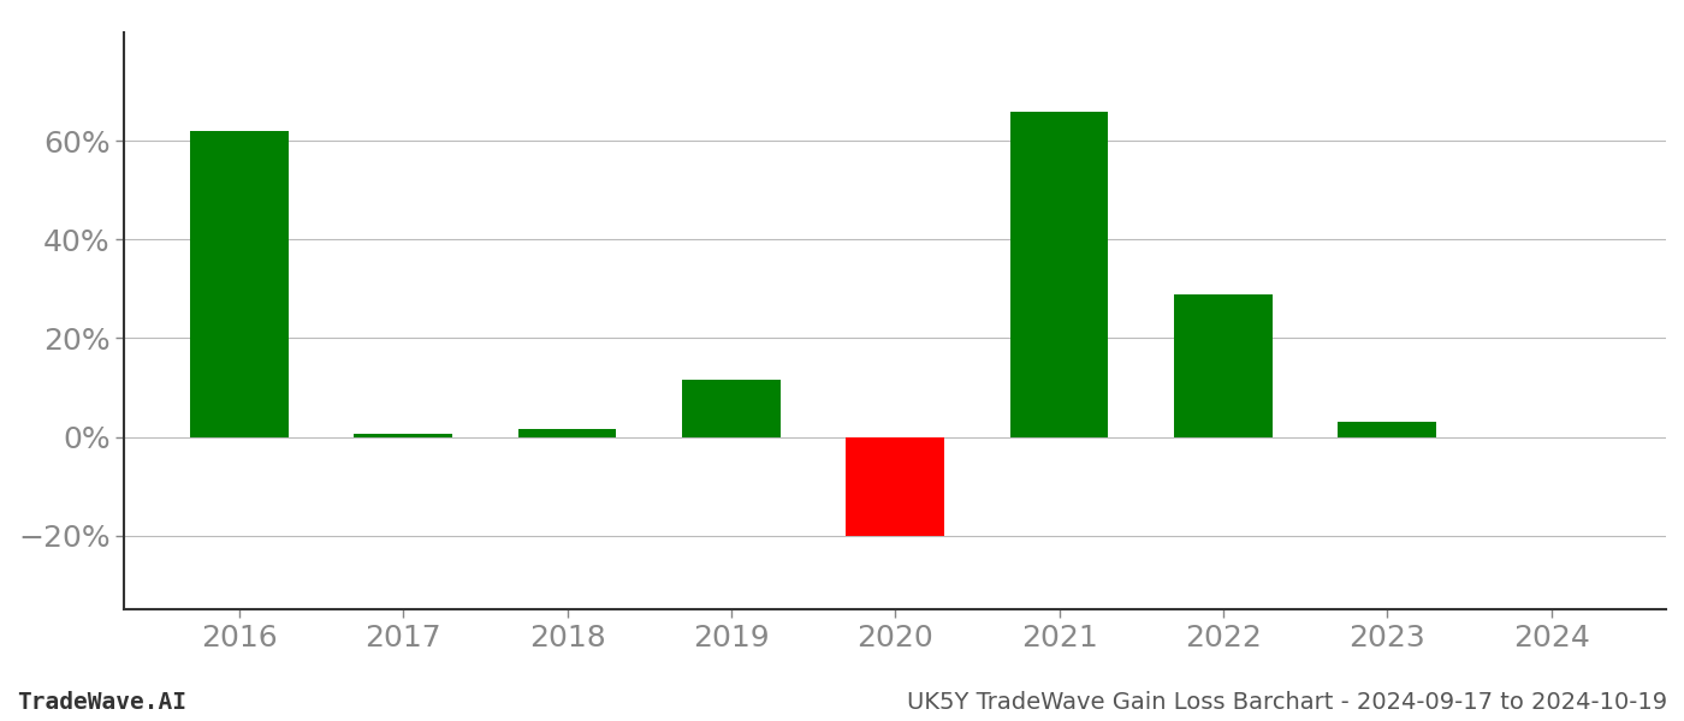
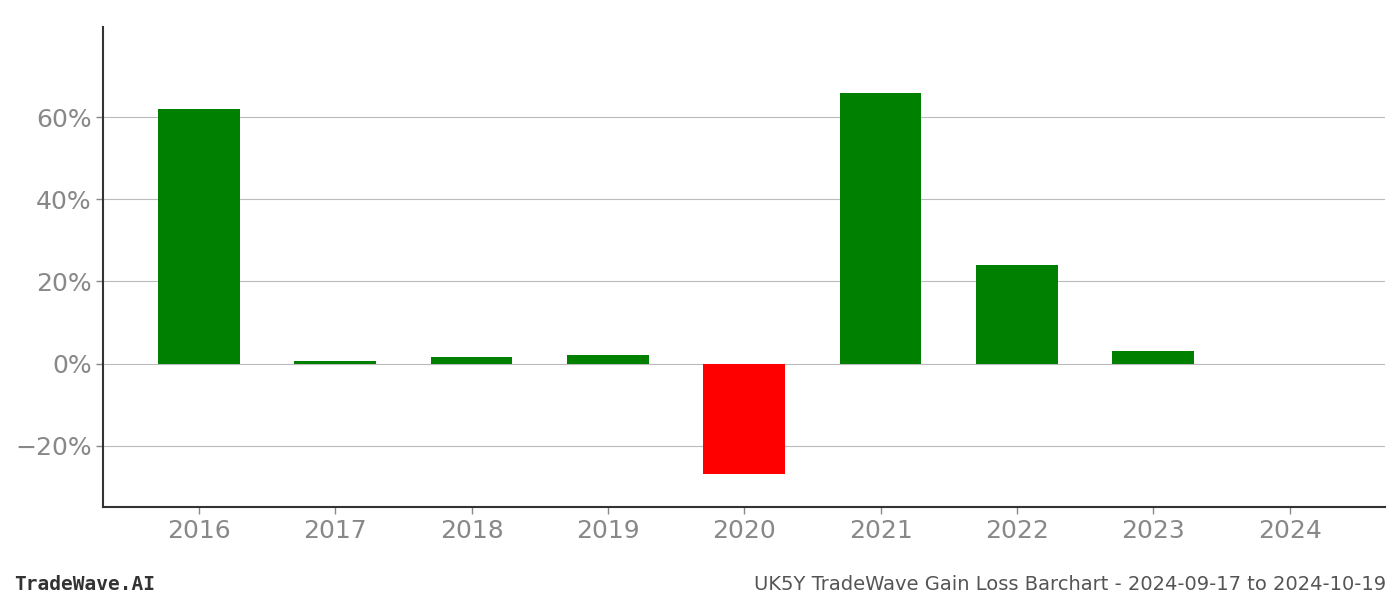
2019: 11.5% -> 2.2%
2020: -20.0% -> -27.0%
2022: 29.0% -> 24.0%
